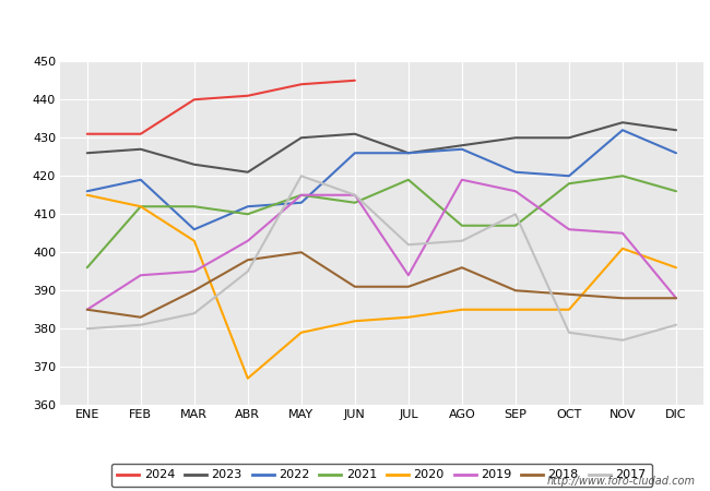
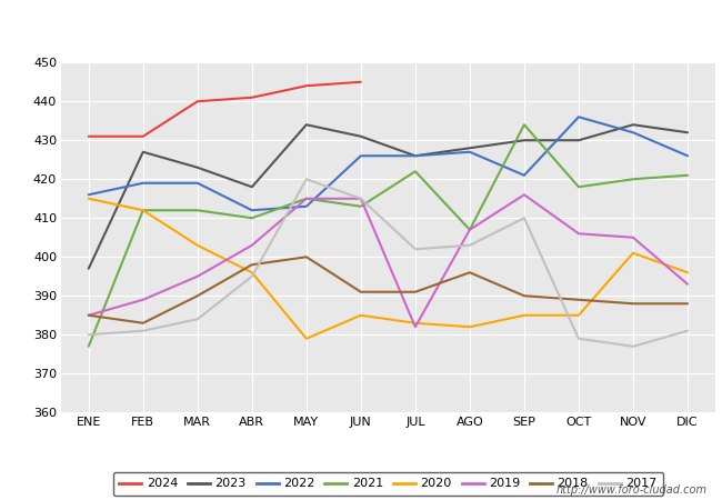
2023/ENE: 426 -> 397
2021/ENE: 396 -> 377
2019/FEB: 394 -> 389
2022/MAR: 406 -> 419
2023/ABR: 421 -> 418
2020/ABR: 367 -> 396
2023/MAY: 430 -> 434
2020/JUN: 382 -> 385
2021/JUL: 419 -> 422
2019/JUL: 394 -> 382
2020/AGO: 385 -> 382
2019/AGO: 419 -> 407
2021/SEP: 407 -> 434
2022/OCT: 420 -> 436
2021/DIC: 416 -> 421
2019/DIC: 388 -> 393
